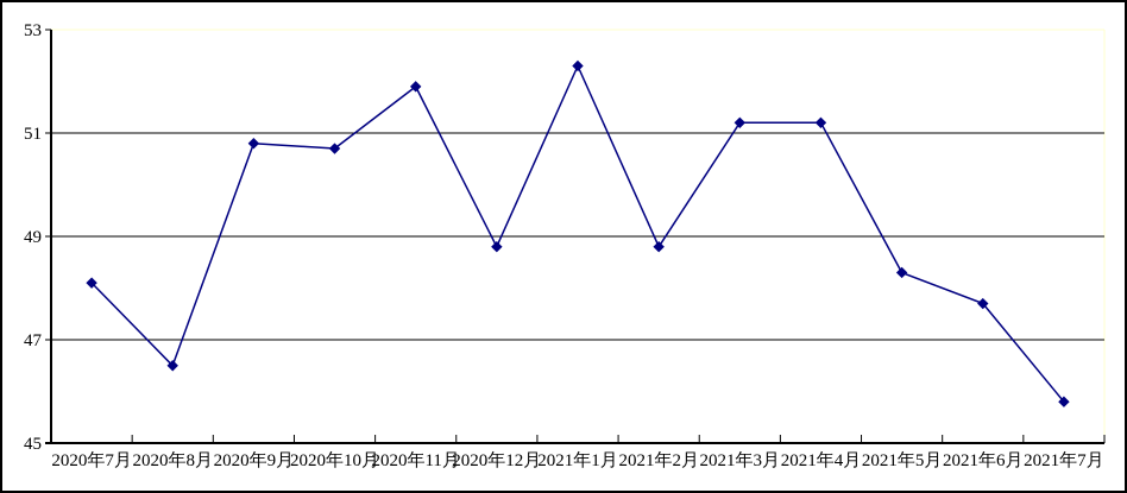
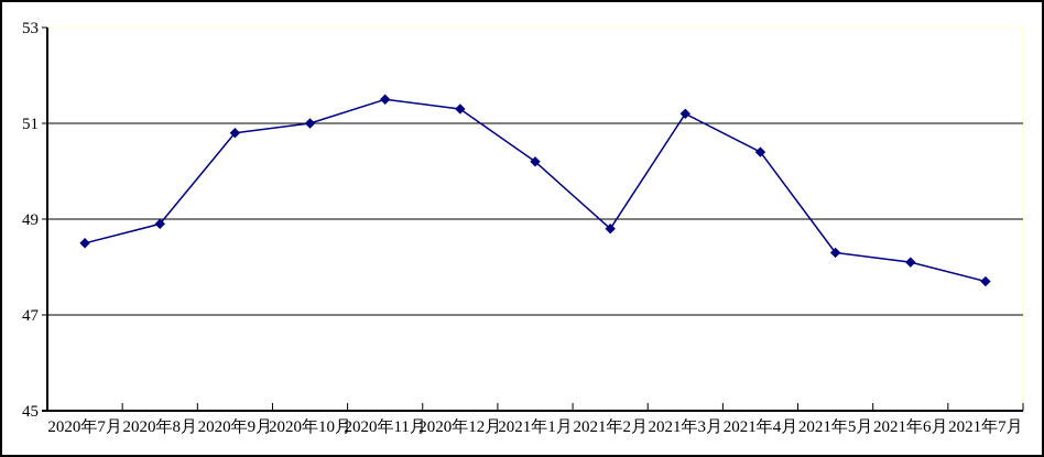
2020年7月: 48.1 -> 48.5
2020年8月: 46.5 -> 48.9
2020年10月: 50.7 -> 51.0
2020年11月: 51.9 -> 51.5
2020年12月: 48.8 -> 51.3
2021年1月: 52.3 -> 50.2
2021年4月: 51.2 -> 50.4
2021年6月: 47.7 -> 48.1
2021年7月: 45.8 -> 47.7
